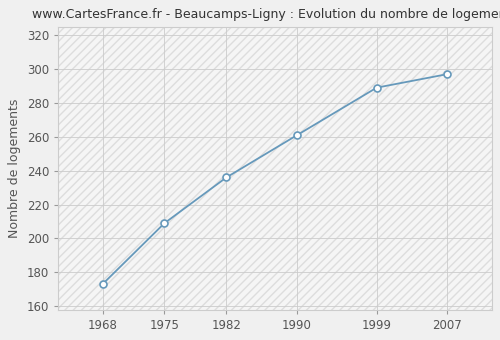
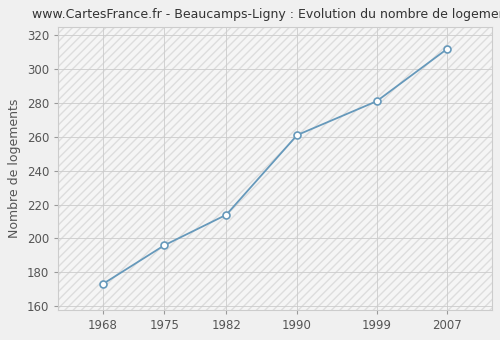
1975: 209 -> 196
1982: 236 -> 214
1999: 289 -> 281
2007: 297 -> 312
